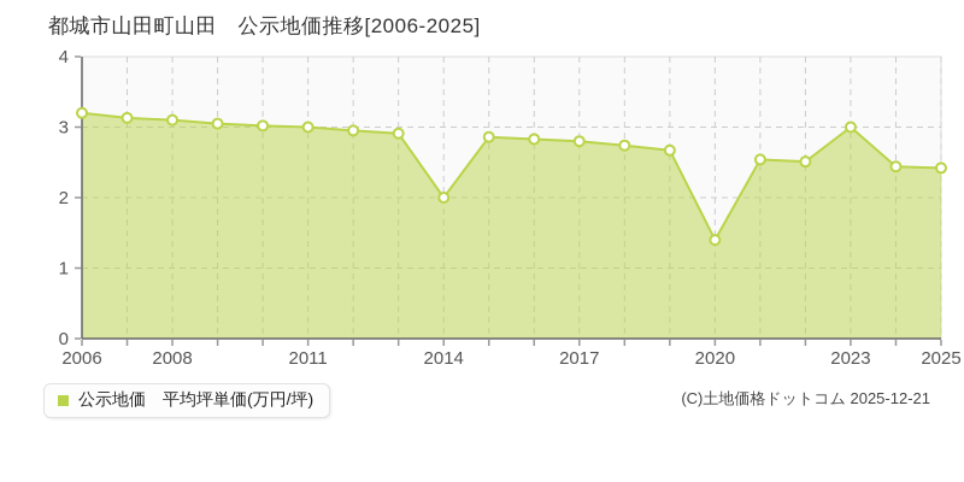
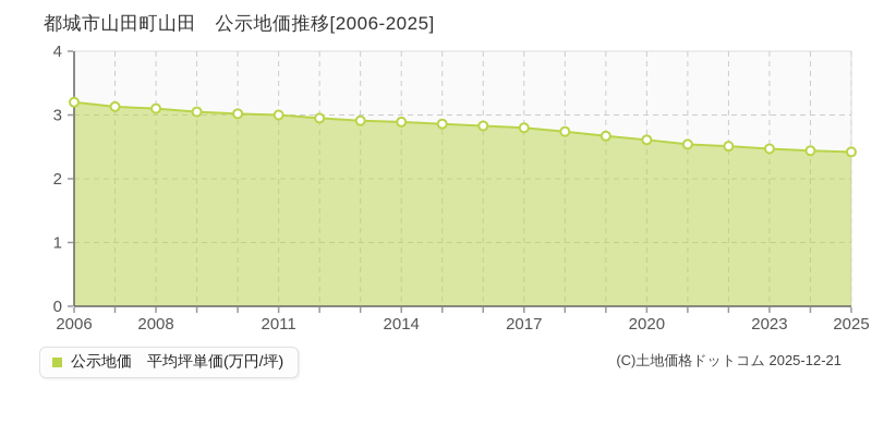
2014: 2.0 -> 2.9
2020: 1.4 -> 2.6
2023: 3.0 -> 2.5
